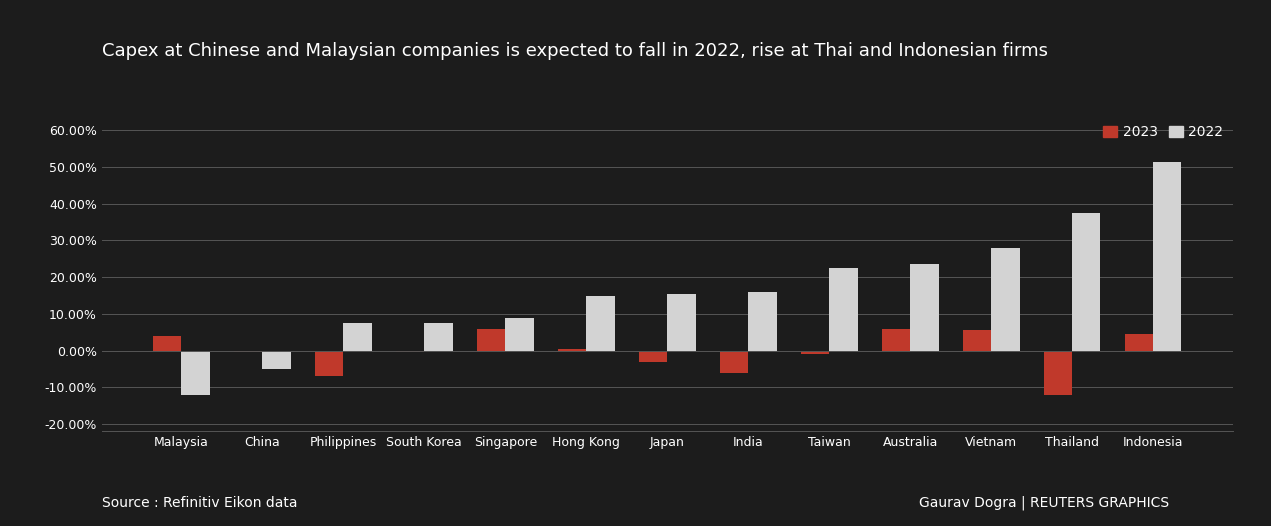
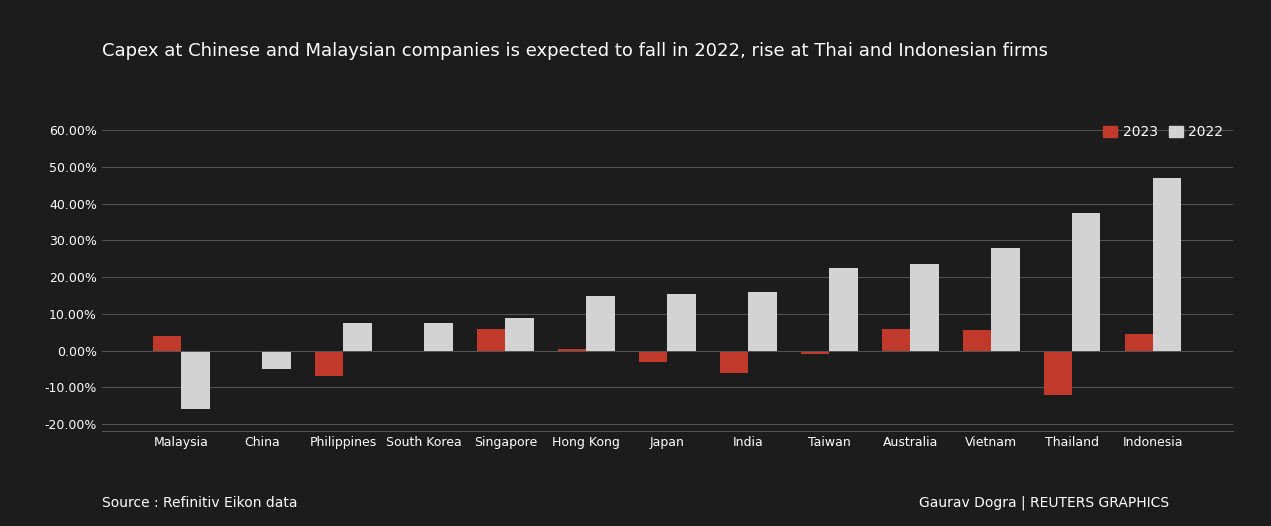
2022/Malaysia: -12.0% -> -16.0%
2022/Indonesia: 51.5% -> 47.0%
